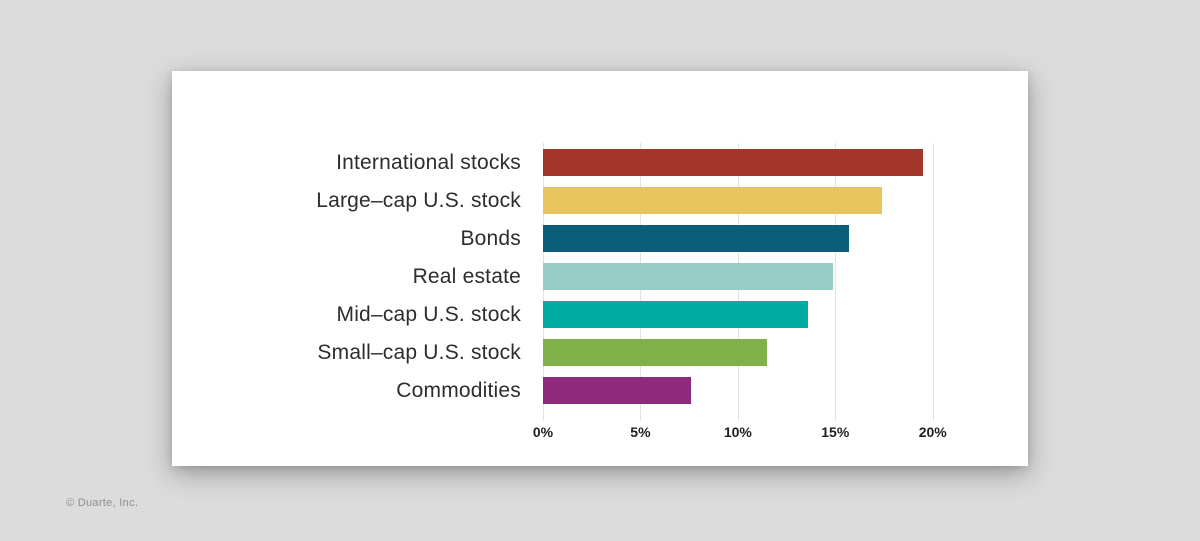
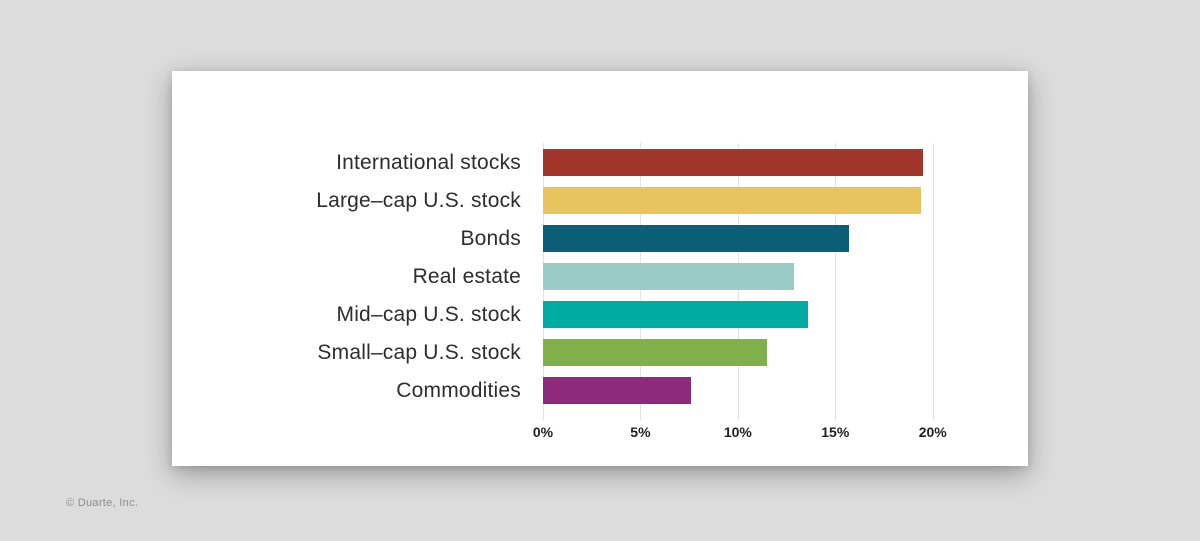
Large–cap U.S. stock: 17.4% -> 19.4%
Real estate: 14.9% -> 12.9%
